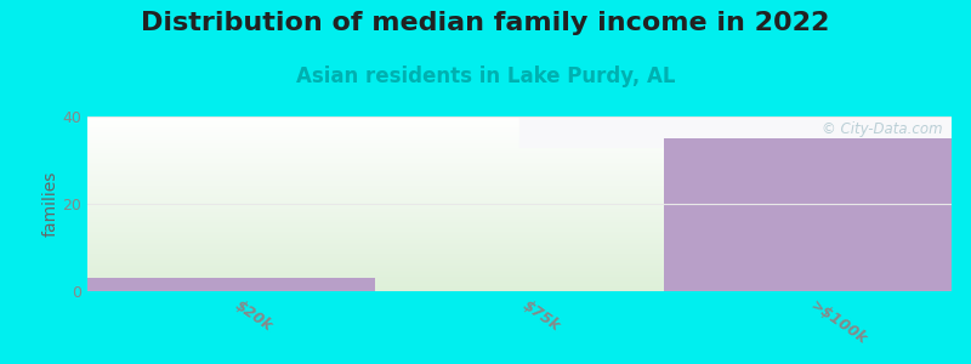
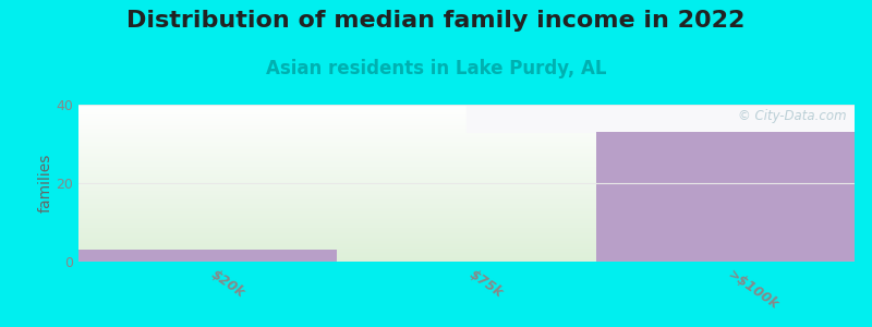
>$100k: 35 -> 33
